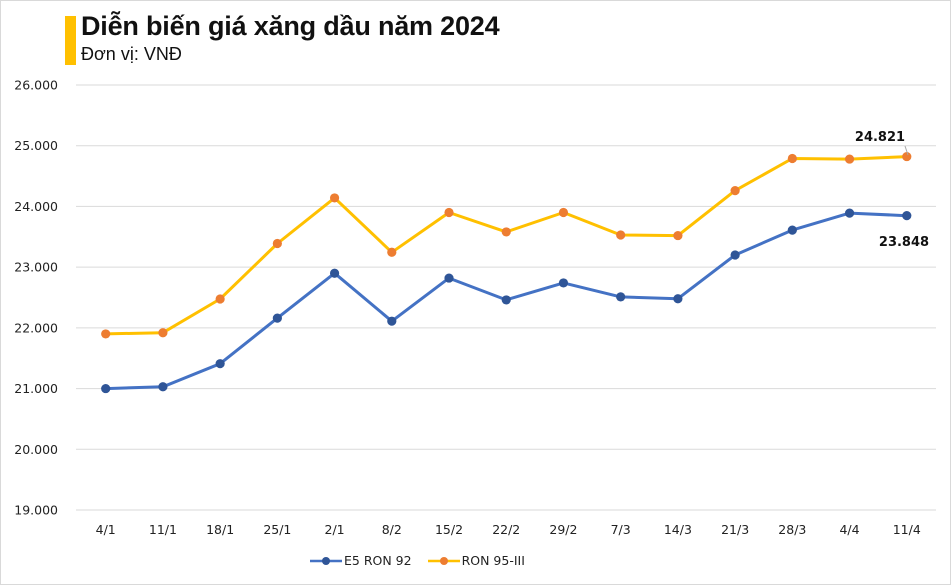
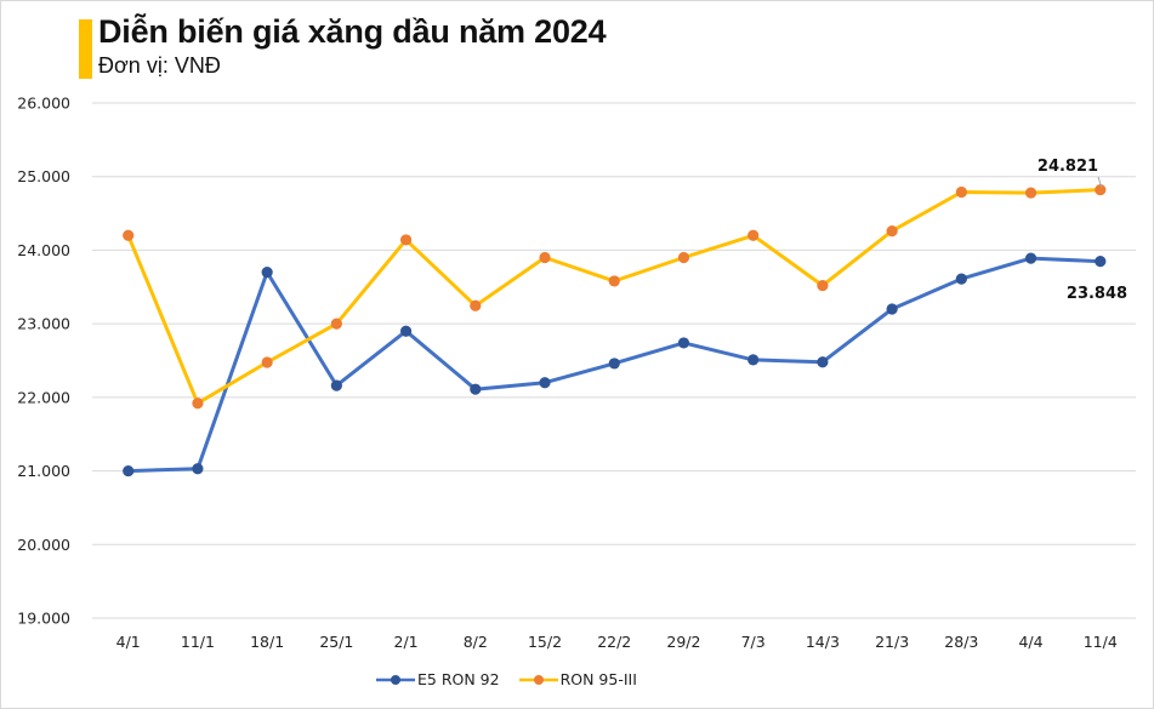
RON 95-III/4/1: 21900 -> 24200
E5 RON 92/18/1: 21400 -> 23700
RON 95-III/25/1: 23400 -> 23000
E5 RON 92/15/2: 22800 -> 22200
RON 95-III/7/3: 23500 -> 24200
